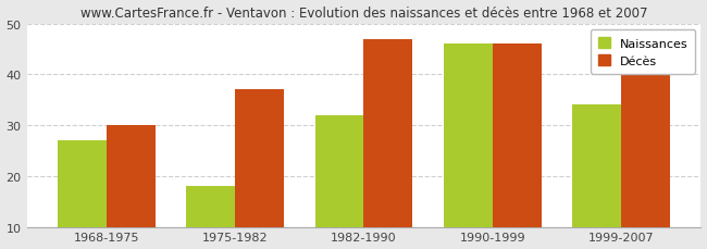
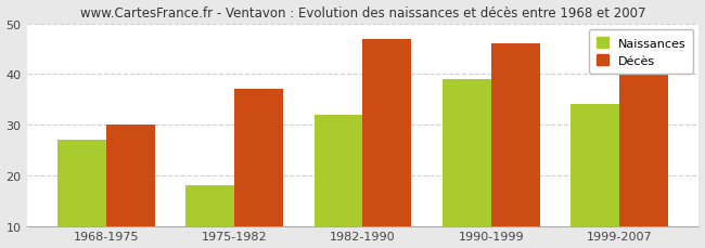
Naissances/1990-1999: 46 -> 39
